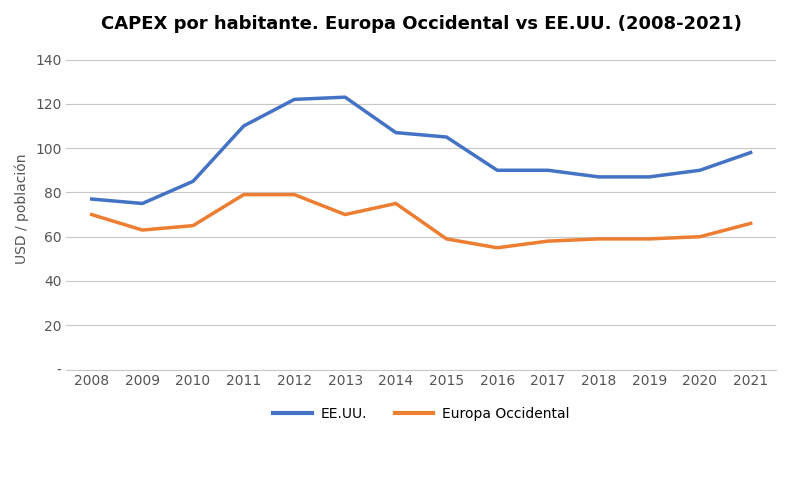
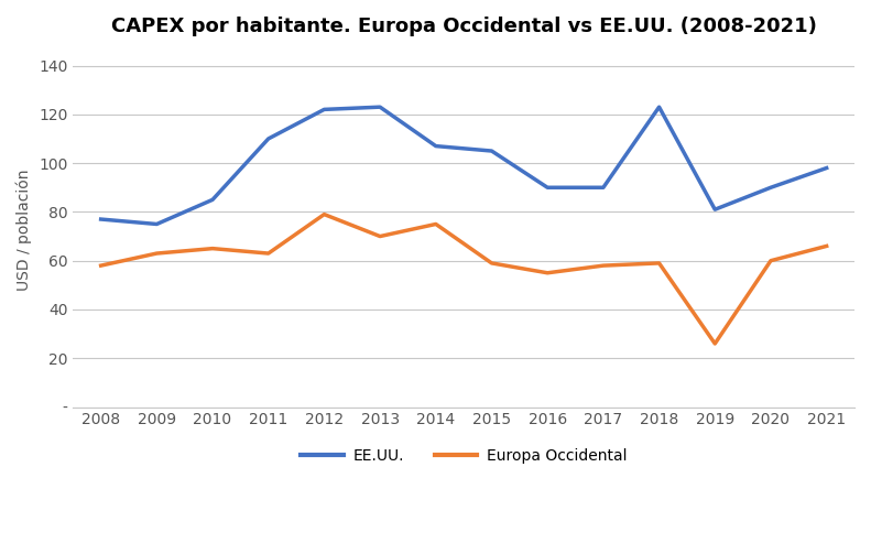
Europa Occidental/2008: 70 -> 58
Europa Occidental/2011: 79 -> 63
EE.UU./2018: 87 -> 123
EE.UU./2019: 87 -> 81
Europa Occidental/2019: 59 -> 26
